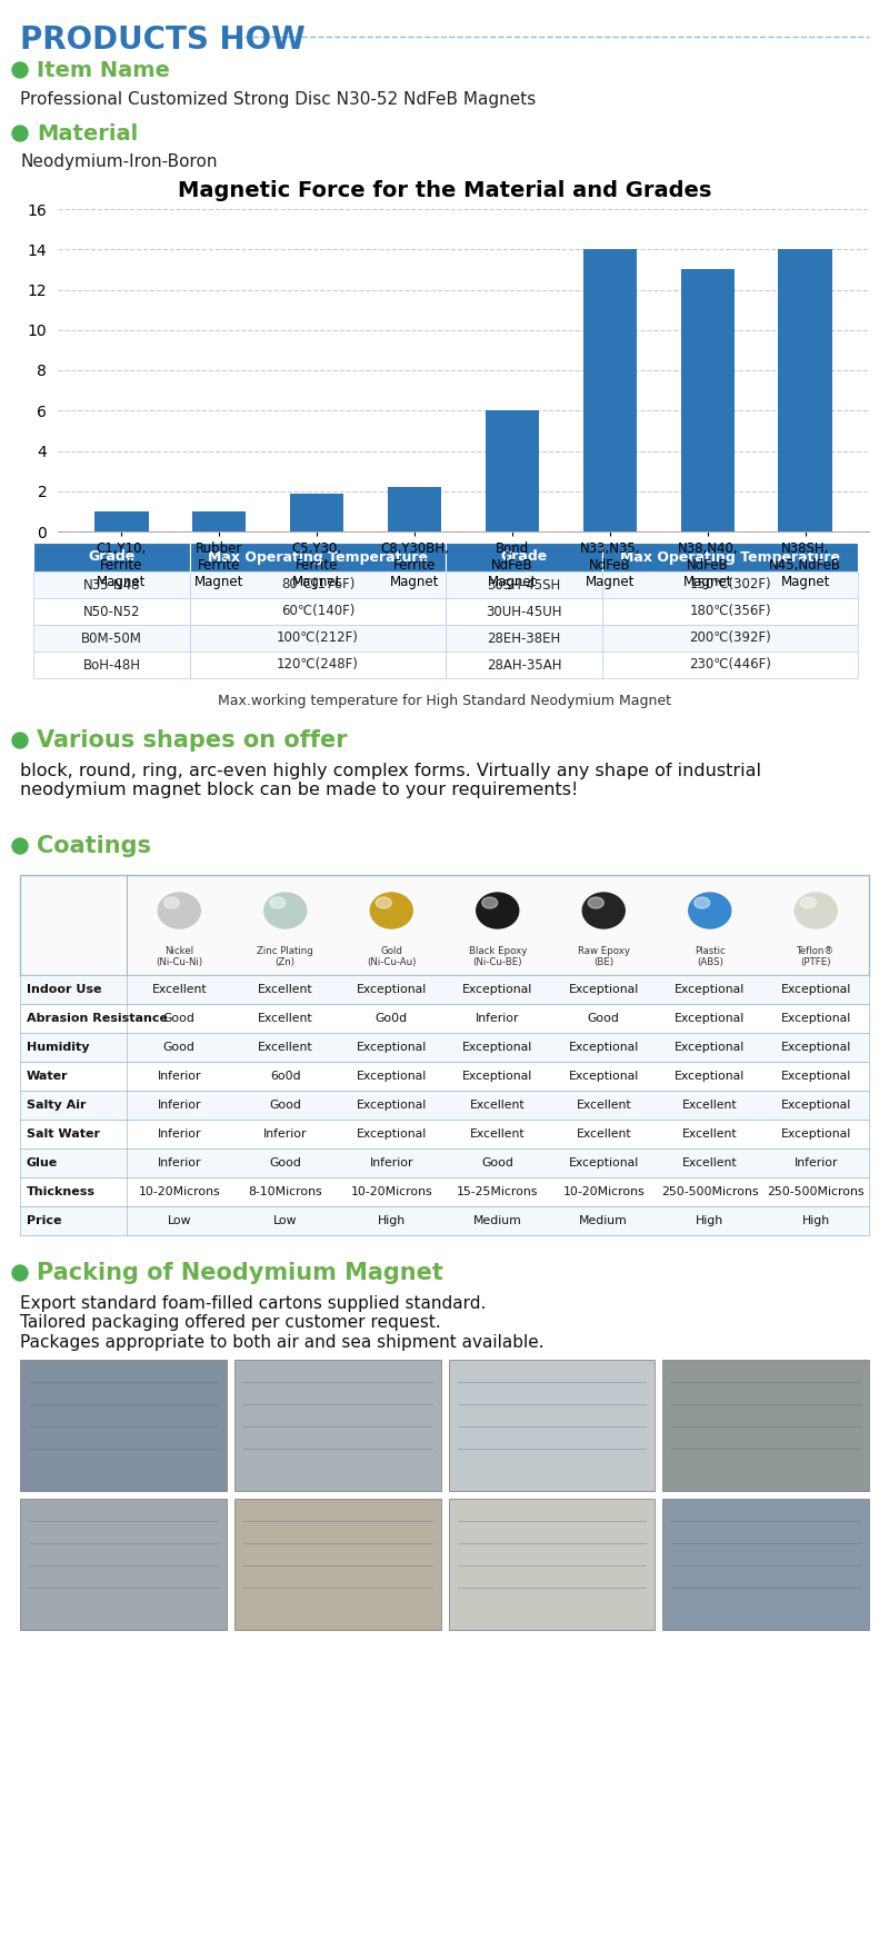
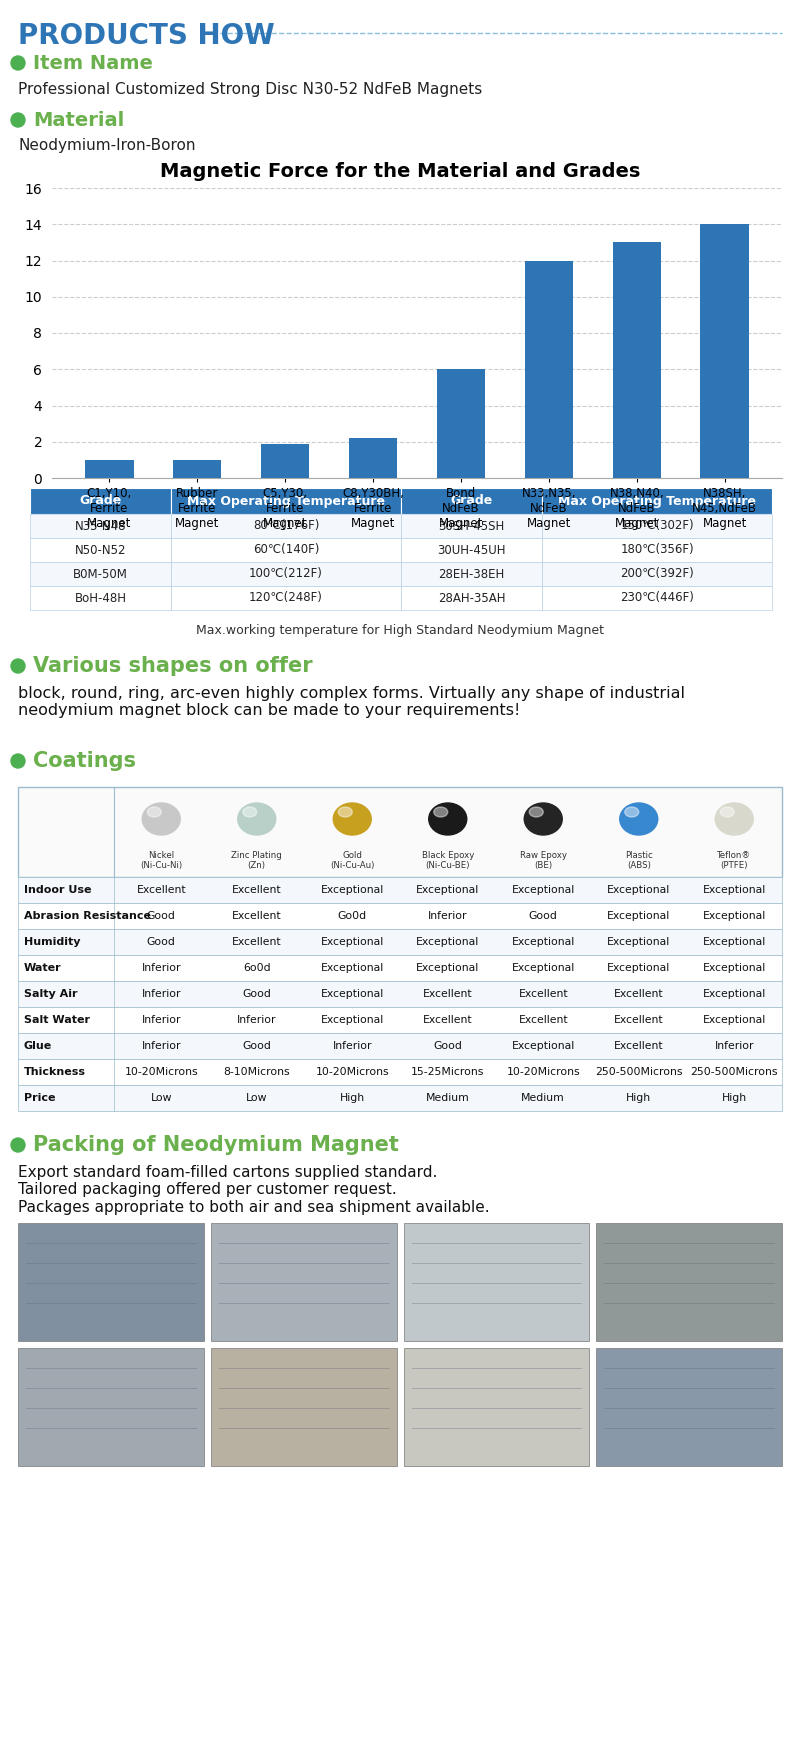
N33,N35, NdFeB Magnet: 14.0 -> 12.0
